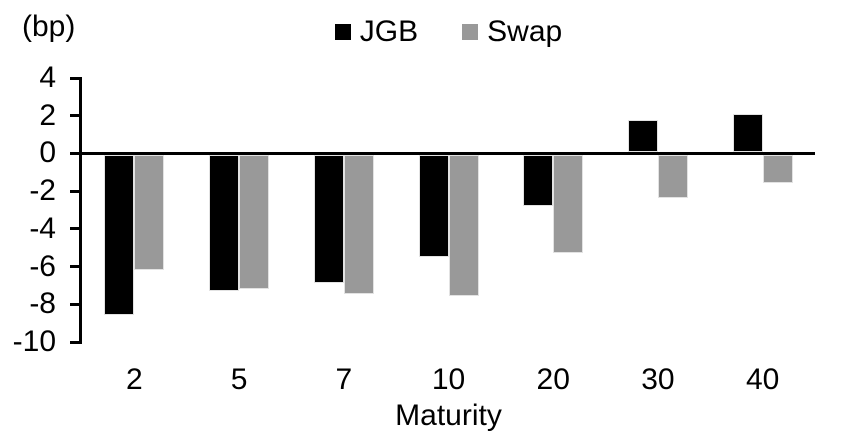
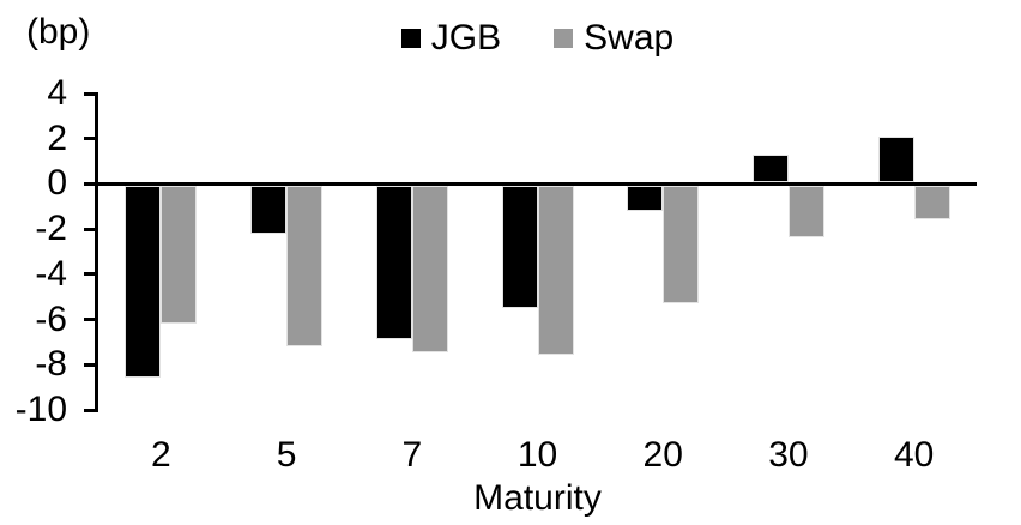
JGB/5: -7.2 -> -2.1
JGB/20: -2.7 -> -1.1
JGB/30: 1.7 -> 1.2
